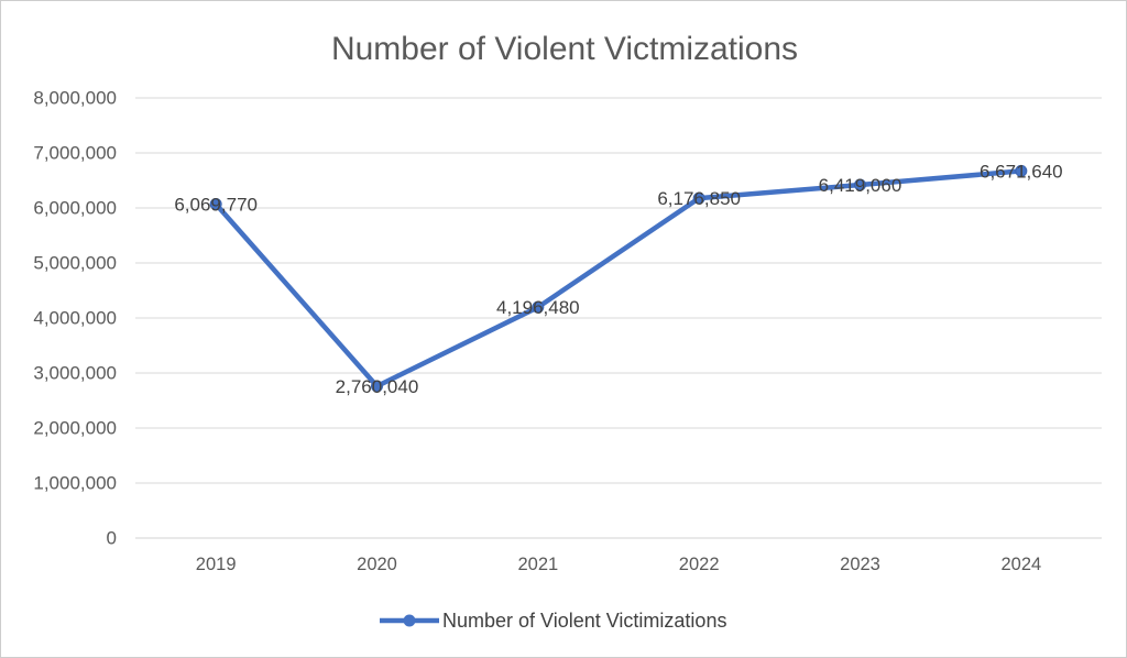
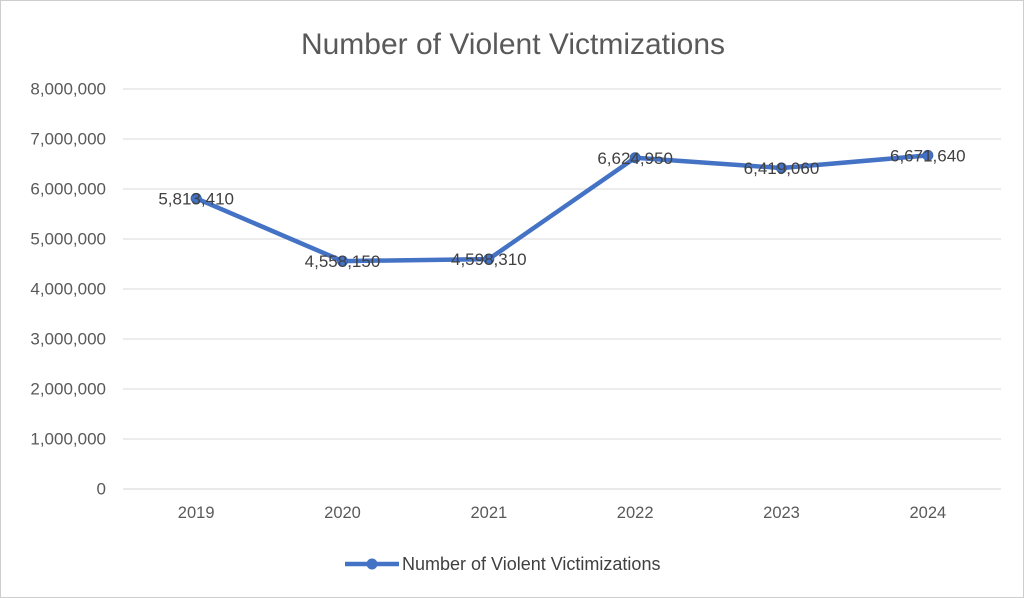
2019: 6,069,770 -> 5,813,410
2020: 2,760,040 -> 4,558,150
2021: 4,196,480 -> 4,598,310
2022: 6,176,850 -> 6,624,950
